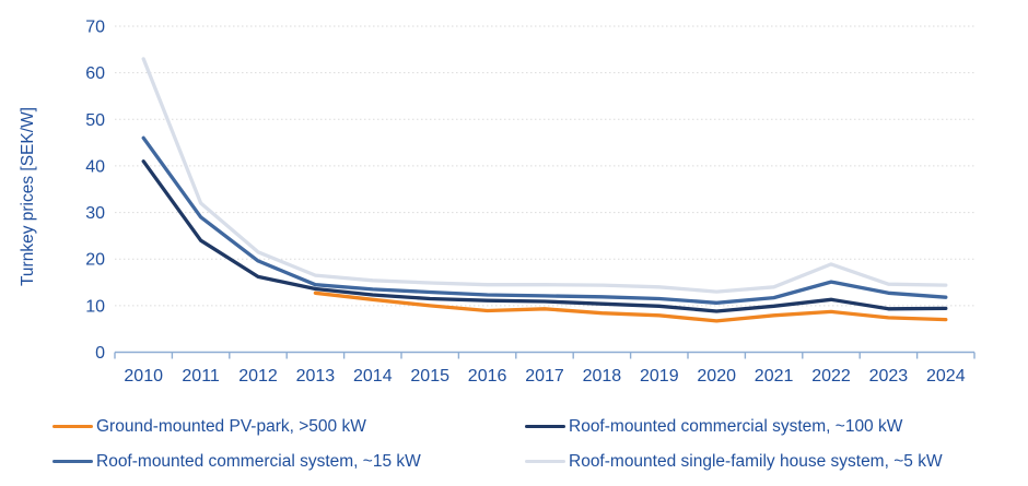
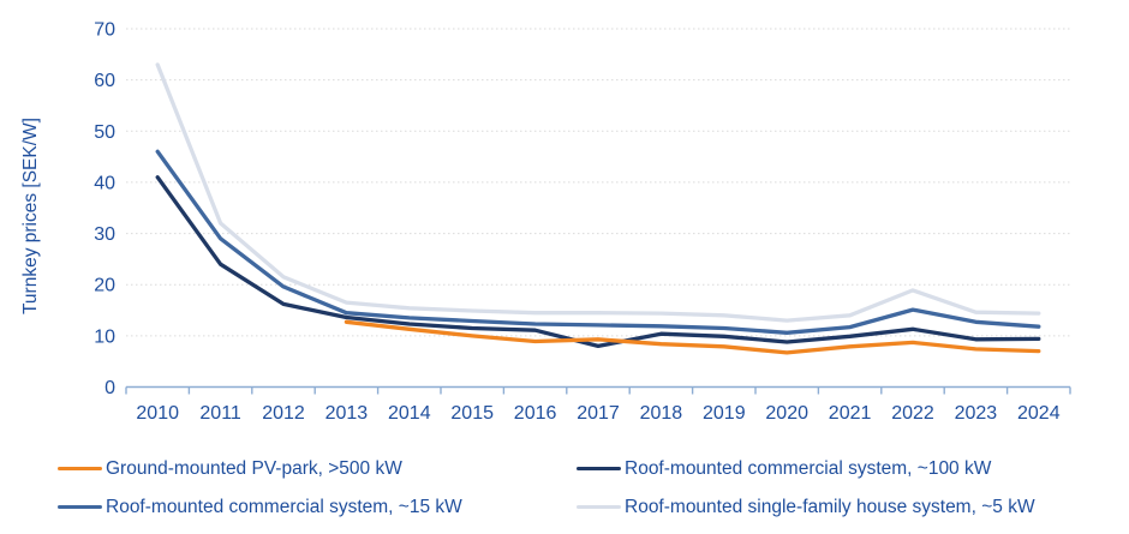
Roof-mounted commercial system, ~100 kW/2017: 11 -> 8
